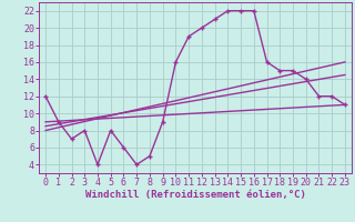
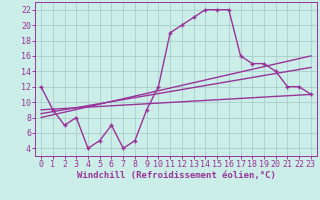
5: 8 -> 5
6: 6 -> 7
10: 16 -> 12
